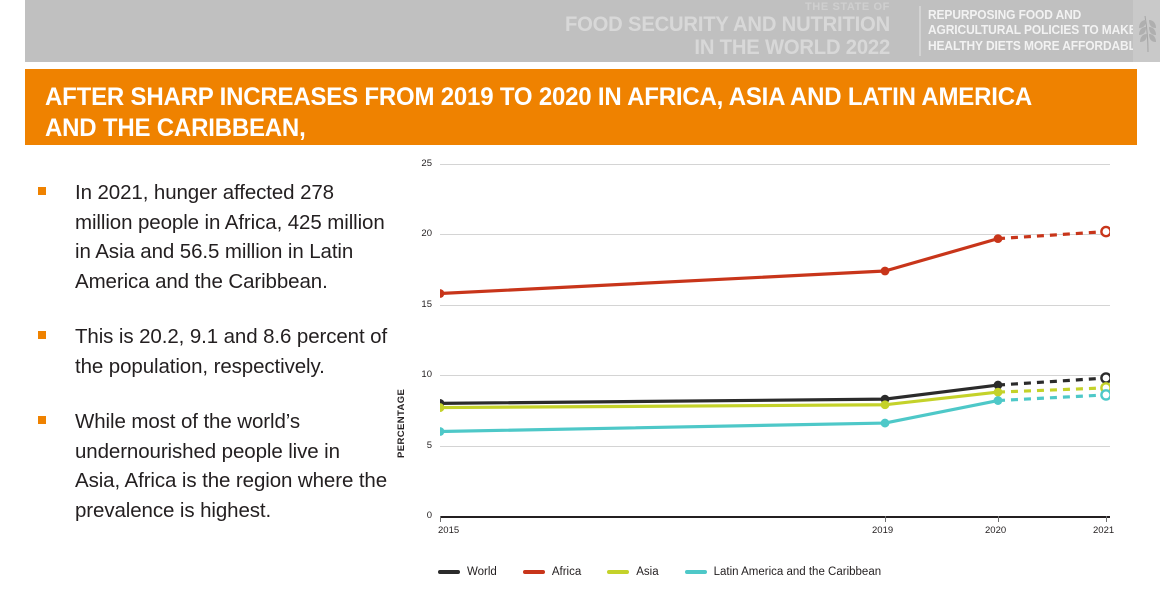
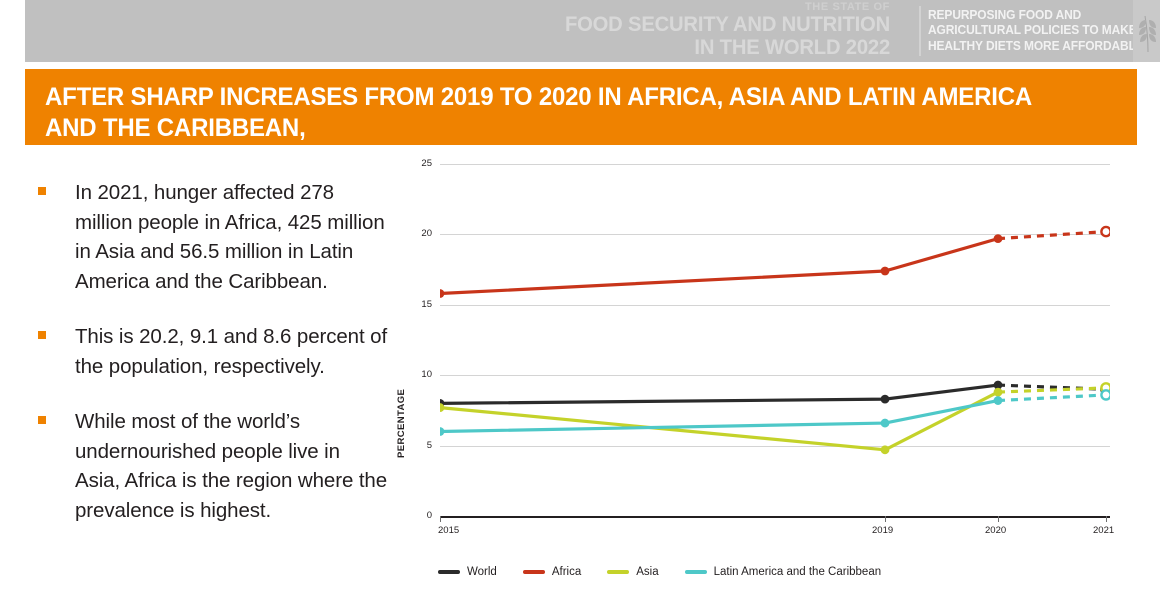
Asia/2019: 7.9 -> 4.7
World/2021: 9.8 -> 9.0
